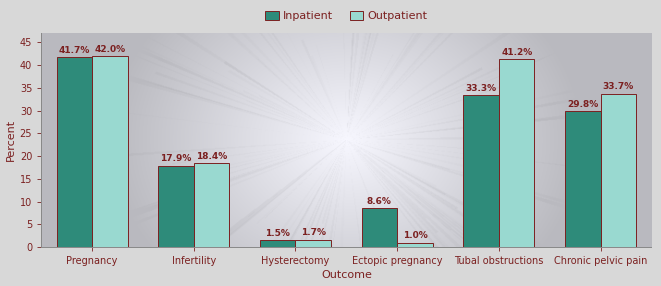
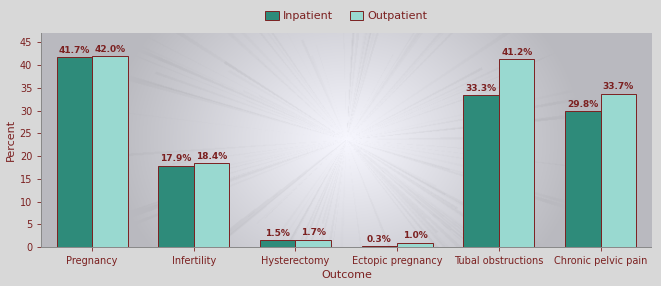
Inpatient/Ectopic pregnancy: 8.6% -> 0.3%
